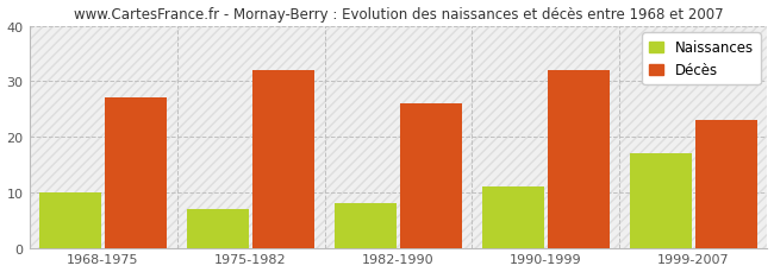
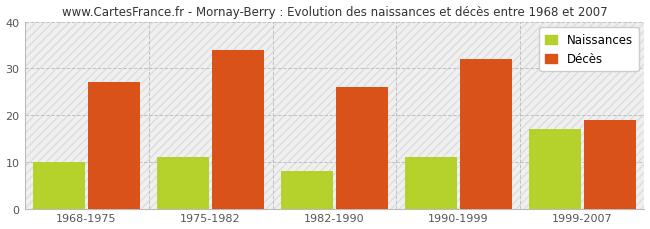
Naissances/1975-1982: 7 -> 11
Décès/1975-1982: 32 -> 34
Décès/1999-2007: 23 -> 19
